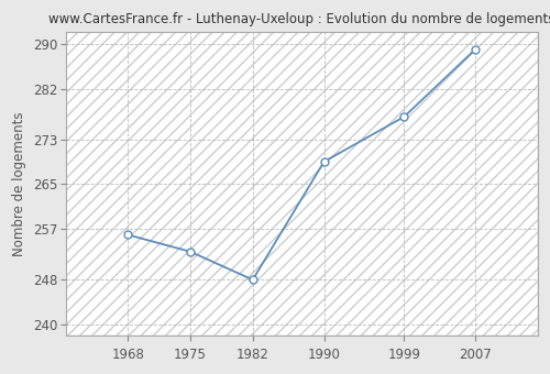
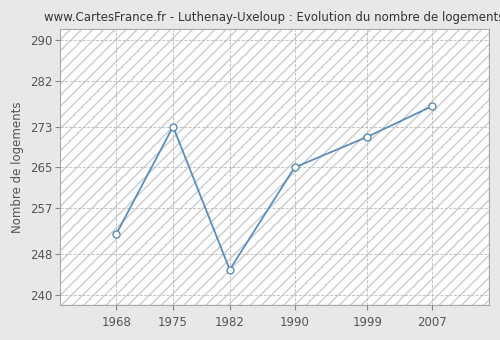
1968: 256 -> 252
1975: 253 -> 273
1982: 248 -> 245
1990: 269 -> 265
1999: 277 -> 271
2007: 289 -> 277
